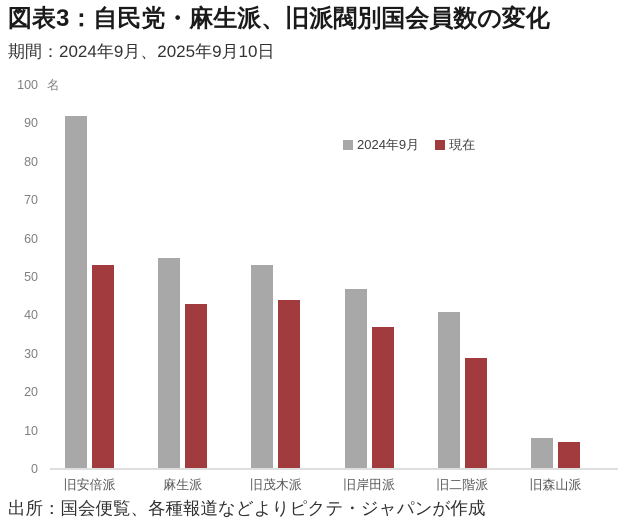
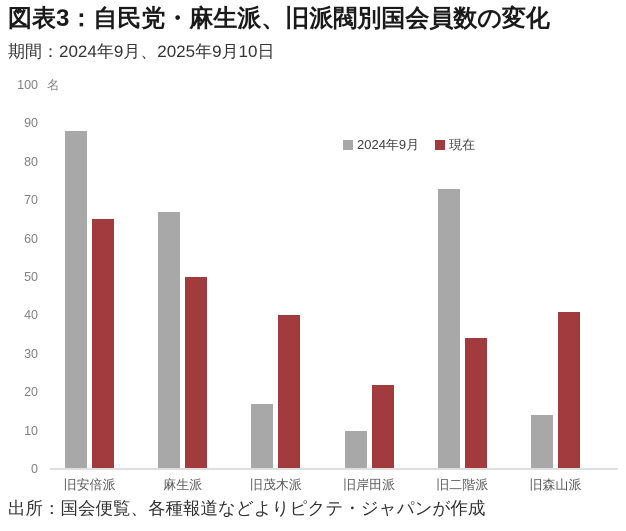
2024年9月/旧安倍派: 92 -> 88
現在/旧安倍派: 53 -> 65
2024年9月/麻生派: 55 -> 67
現在/麻生派: 43 -> 50
2024年9月/旧茂木派: 53 -> 17
現在/旧茂木派: 44 -> 40
2024年9月/旧岸田派: 47 -> 10
現在/旧岸田派: 37 -> 22
2024年9月/旧二階派: 41 -> 73
現在/旧二階派: 29 -> 34
2024年9月/旧森山派: 8 -> 14
現在/旧森山派: 7 -> 41
